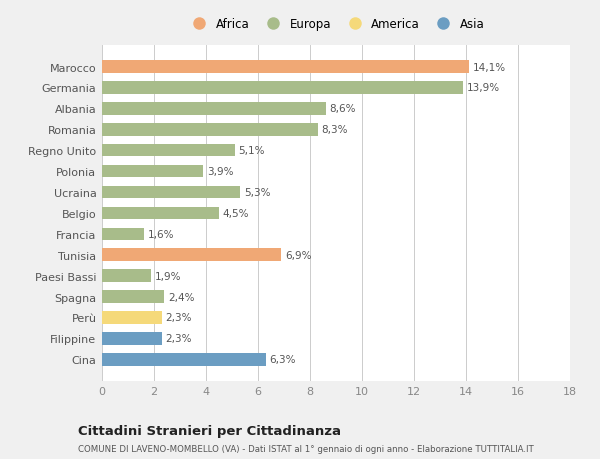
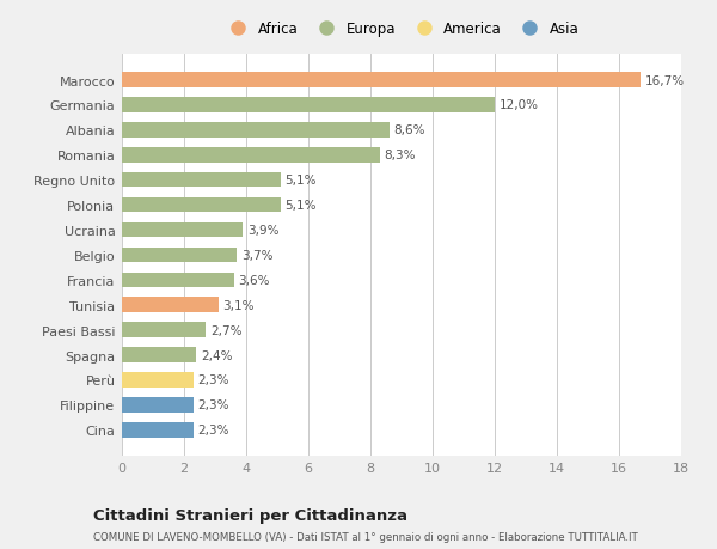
Marocco: 14,1% -> 16,7%
Germania: 13,9% -> 12,0%
Polonia: 3,9% -> 5,1%
Ucraina: 5,3% -> 3,9%
Belgio: 4,5% -> 3,7%
Francia: 1,6% -> 3,6%
Tunisia: 6,9% -> 3,1%
Paesi Bassi: 1,9% -> 2,7%
Cina: 6,3% -> 2,3%
